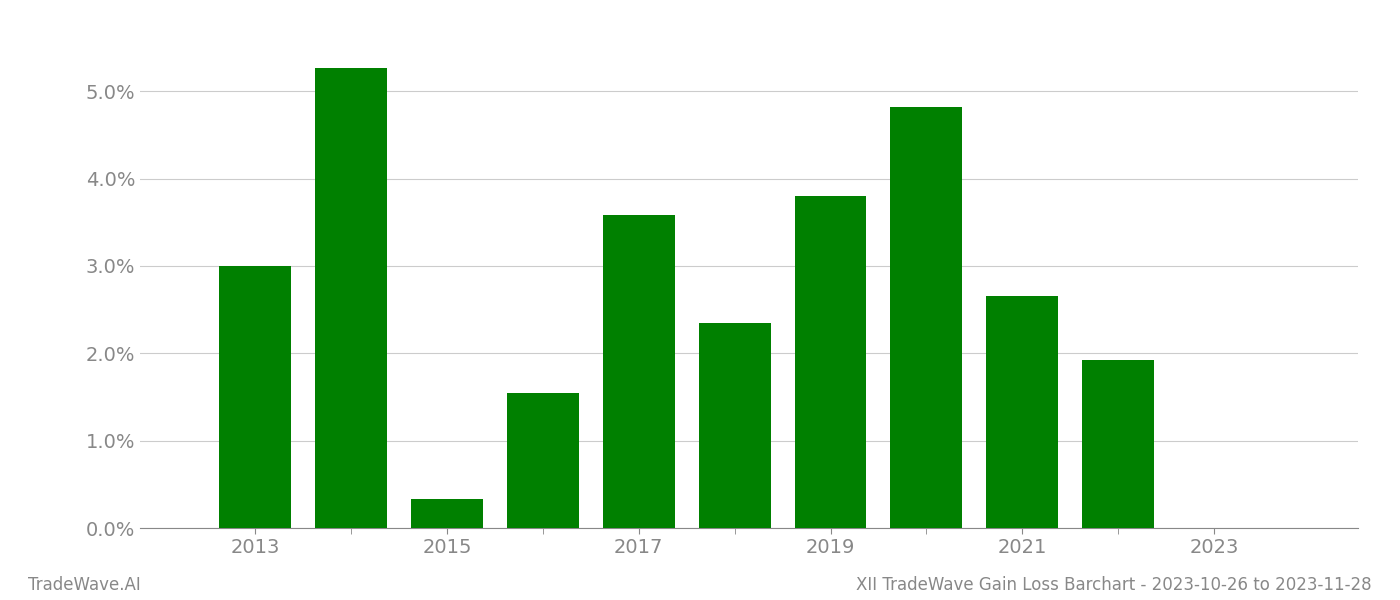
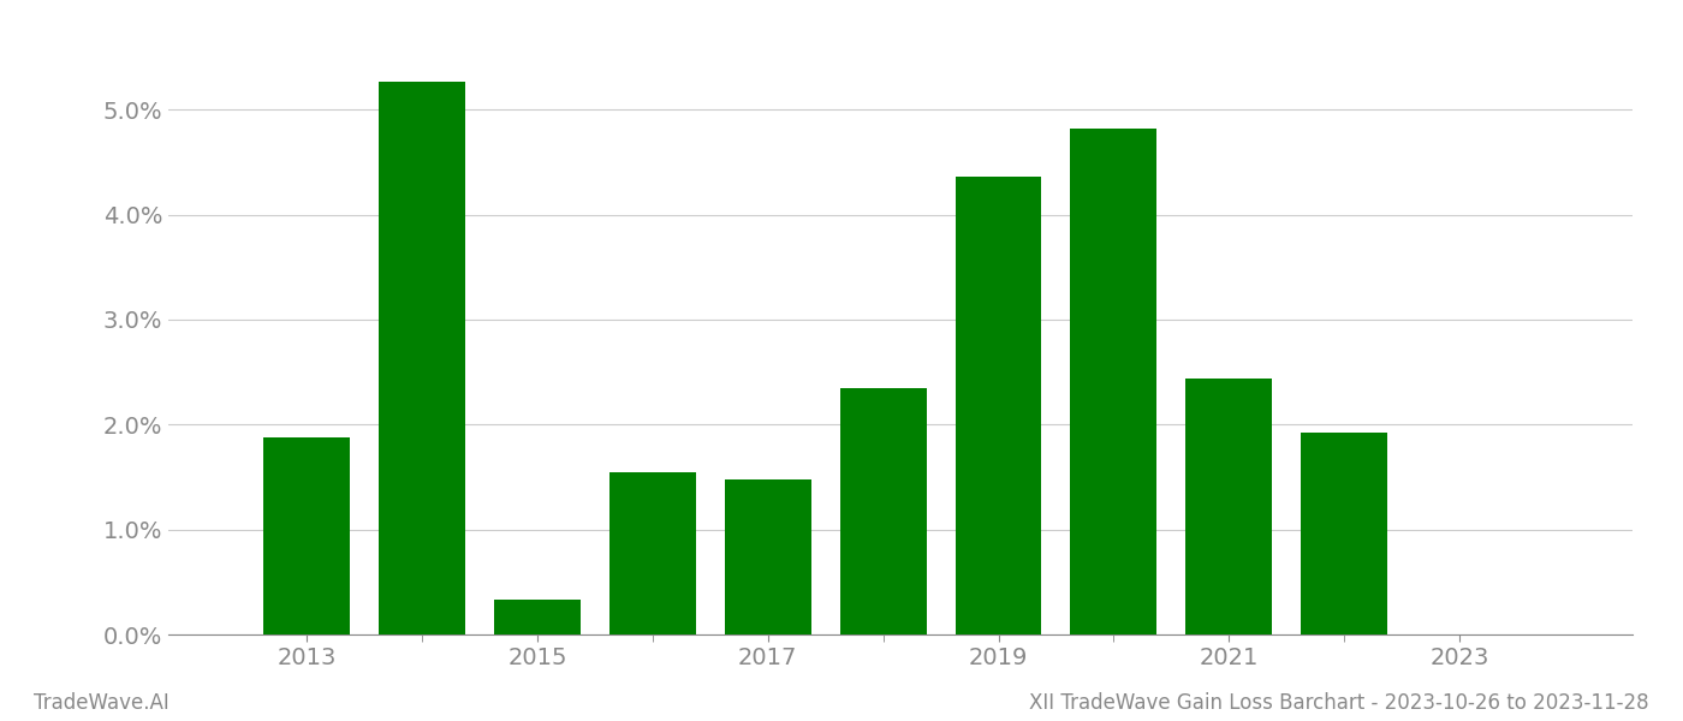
2013: 3.00% -> 1.88%
2017: 3.58% -> 1.48%
2019: 3.80% -> 4.36%
2021: 2.65% -> 2.44%
